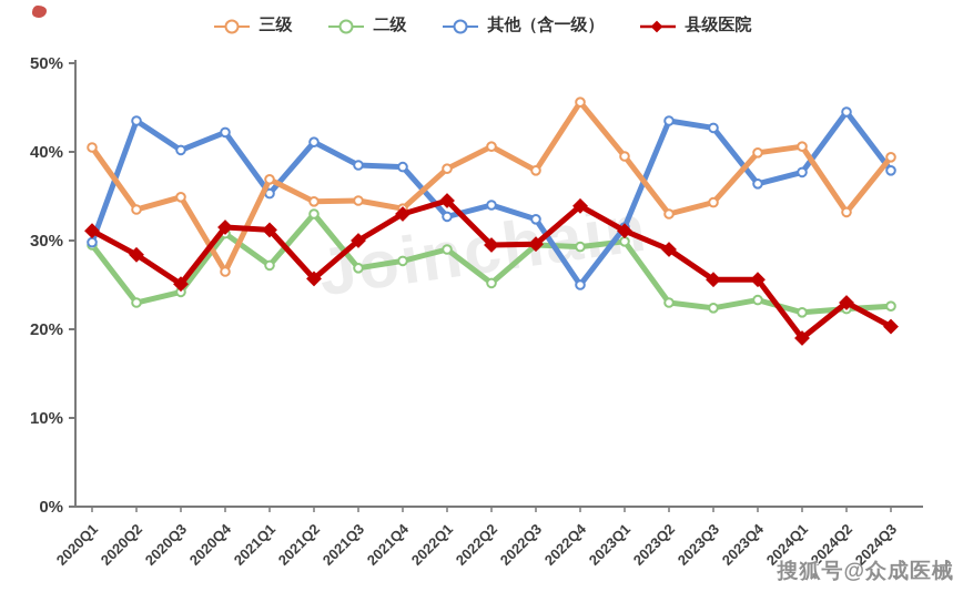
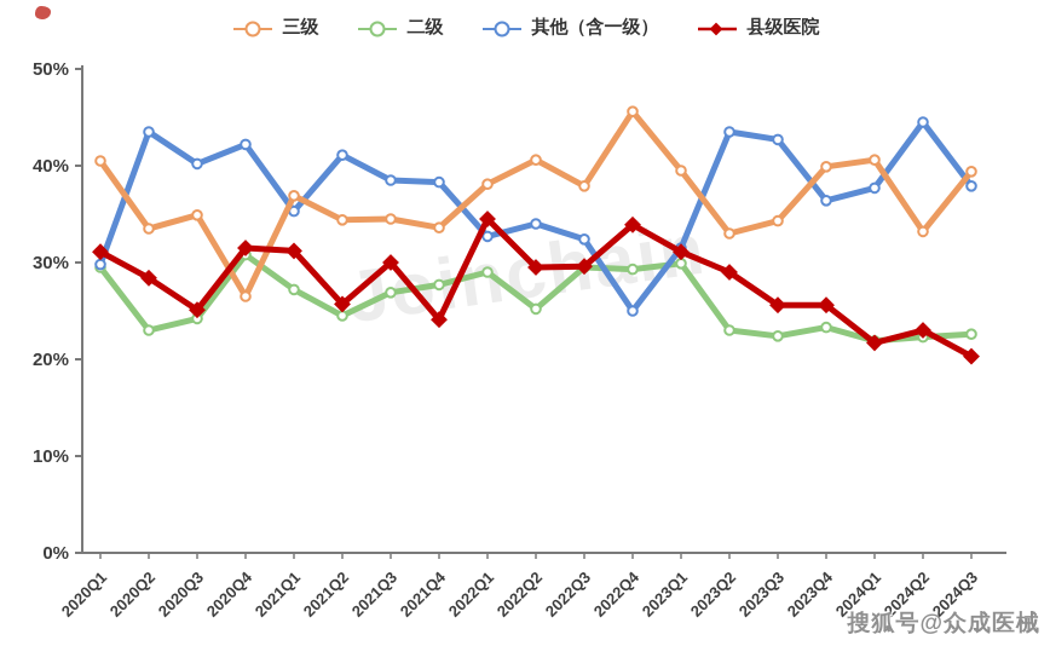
二级/2021Q2: 33% -> 24%
县级医院/2021Q4: 33% -> 24%
县级医院/2024Q1: 19% -> 22%
